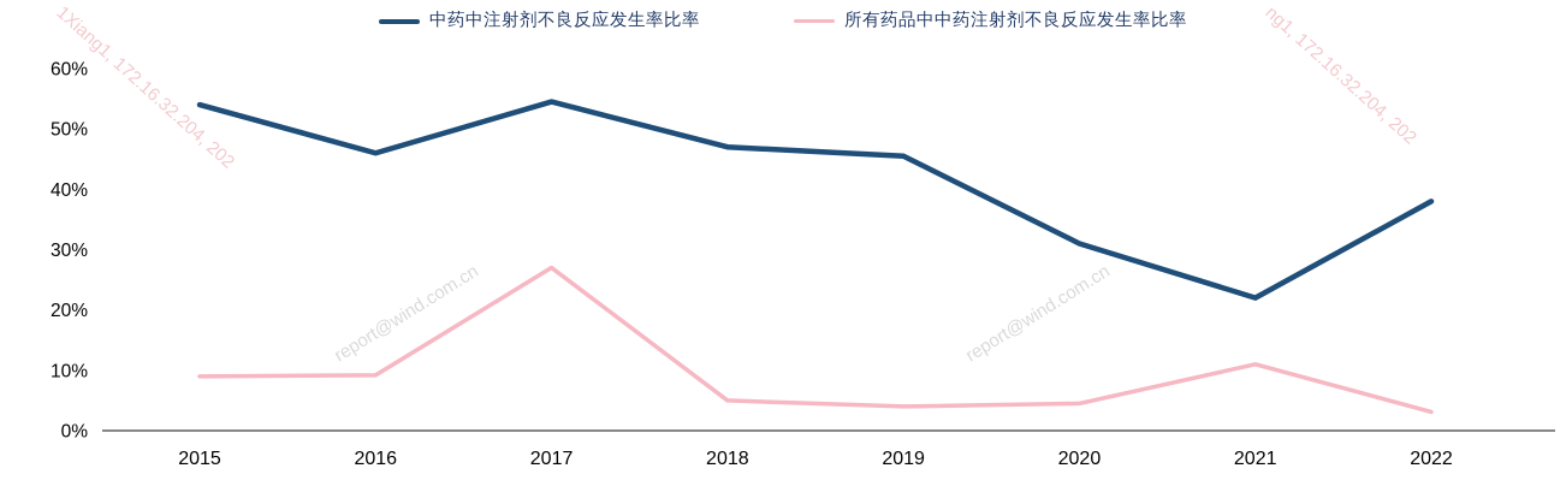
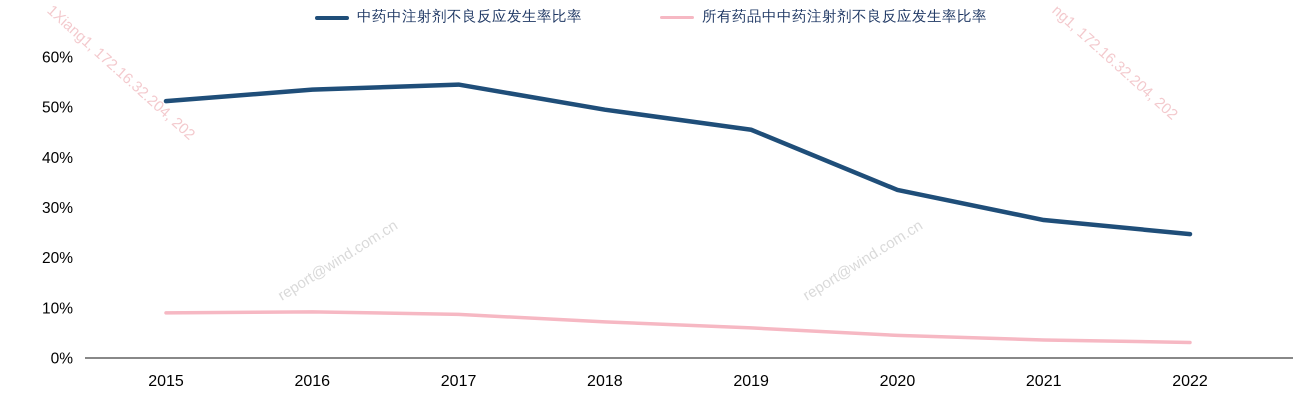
中药中注射剂不良反应发生率比率/2015: 54% -> 51%
中药中注射剂不良反应发生率比率/2016: 46% -> 54%
所有药品中中药注射剂不良反应发生率比率/2017: 27% -> 9%
中药中注射剂不良反应发生率比率/2018: 47% -> 50%
所有药品中中药注射剂不良反应发生率比率/2018: 5% -> 7%
所有药品中中药注射剂不良反应发生率比率/2019: 4% -> 6%
中药中注射剂不良反应发生率比率/2020: 31% -> 34%
中药中注射剂不良反应发生率比率/2021: 22% -> 28%
所有药品中中药注射剂不良反应发生率比率/2021: 11% -> 4%
中药中注射剂不良反应发生率比率/2022: 38% -> 25%
